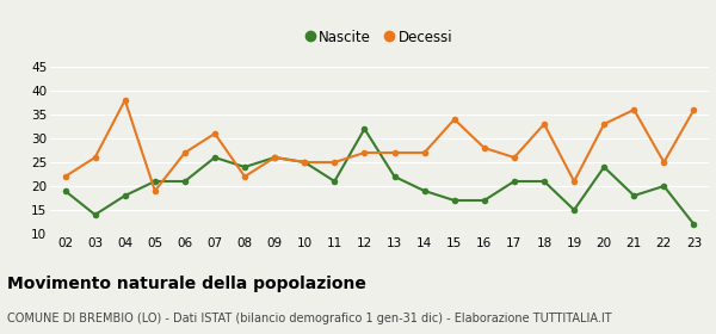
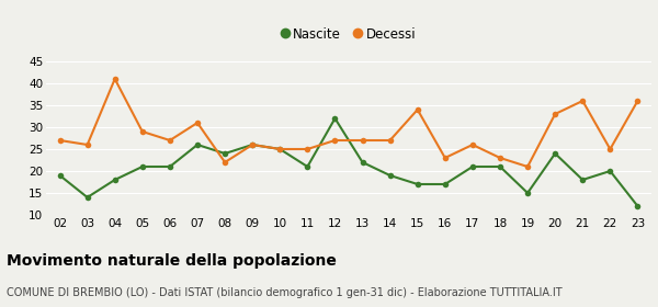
Decessi/02: 22 -> 27
Decessi/04: 38 -> 41
Decessi/05: 19 -> 29
Decessi/16: 28 -> 23
Decessi/18: 33 -> 23
